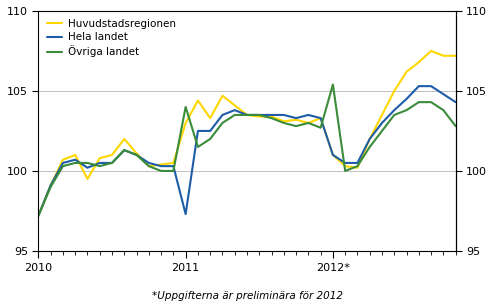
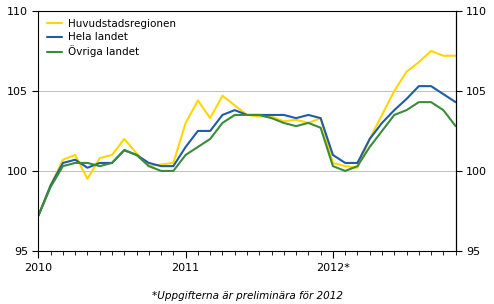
Hela landet/2011: 97.3 -> 101.5
Övriga landet/2011: 104.0 -> 101.0
Huvudstadsregionen/2012*: 101.0 -> 100.5
Övriga landet/2012*: 105.4 -> 100.3
